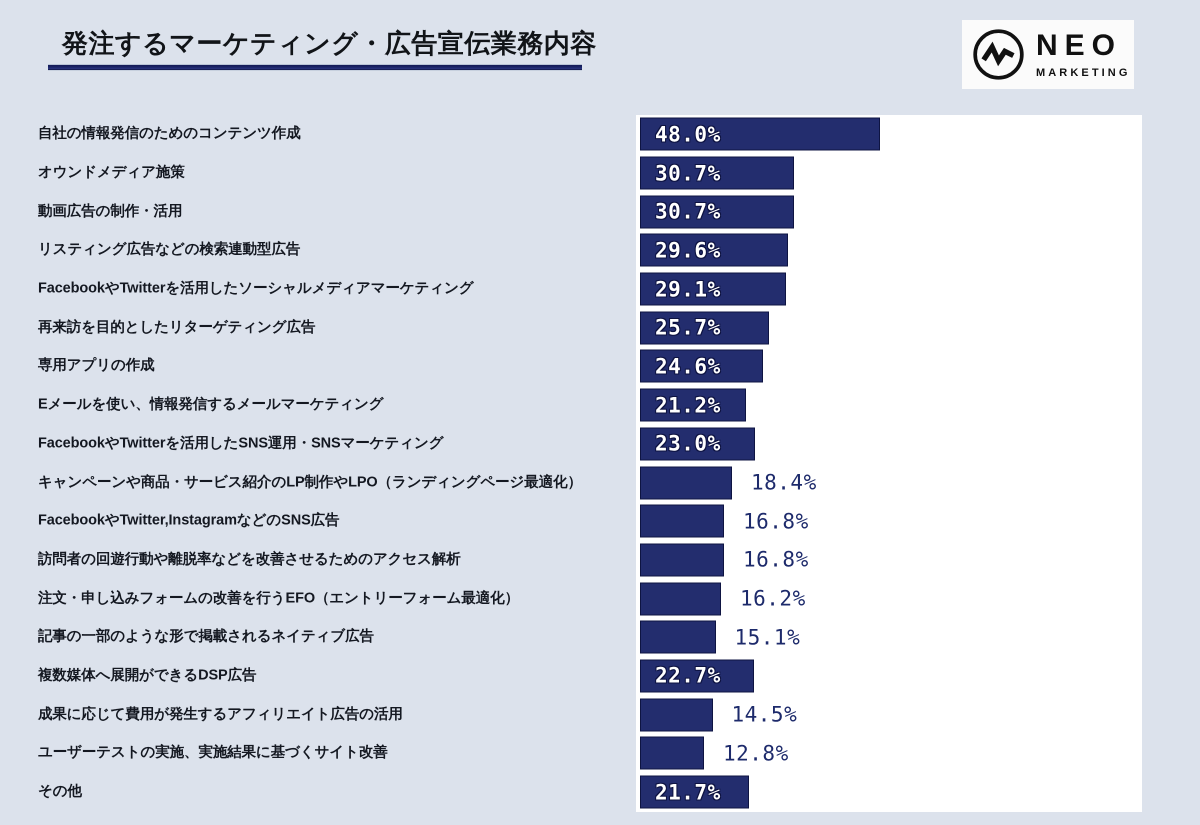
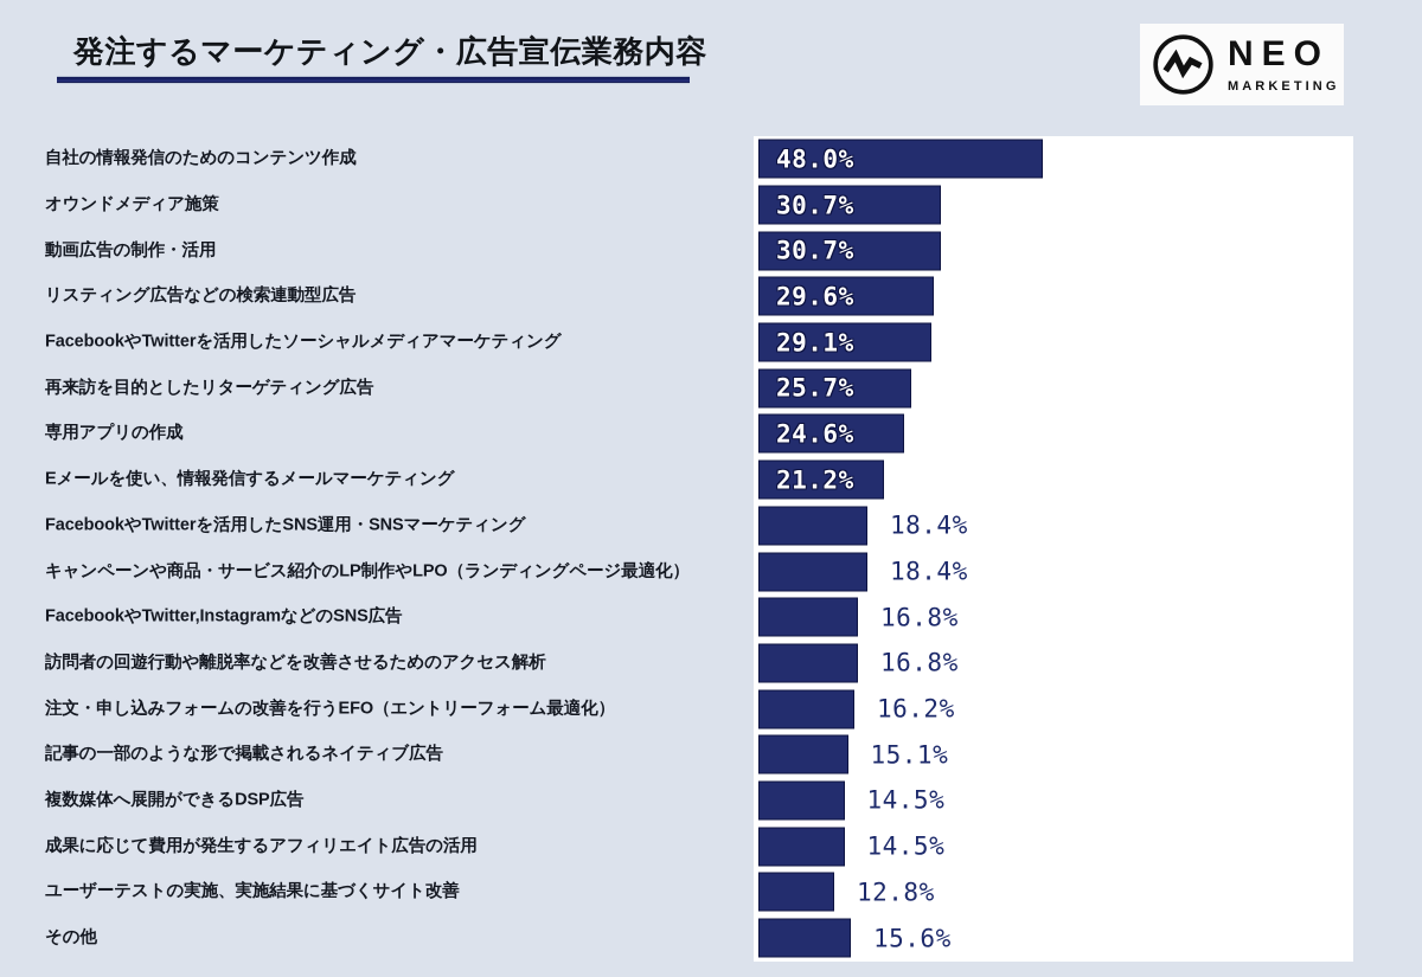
FacebookやTwitterを活用したSNS運用・SNSマーケティング: 23.0% -> 18.4%
複数媒体へ展開ができるDSP広告: 22.7% -> 14.5%
その他: 21.7% -> 15.6%
